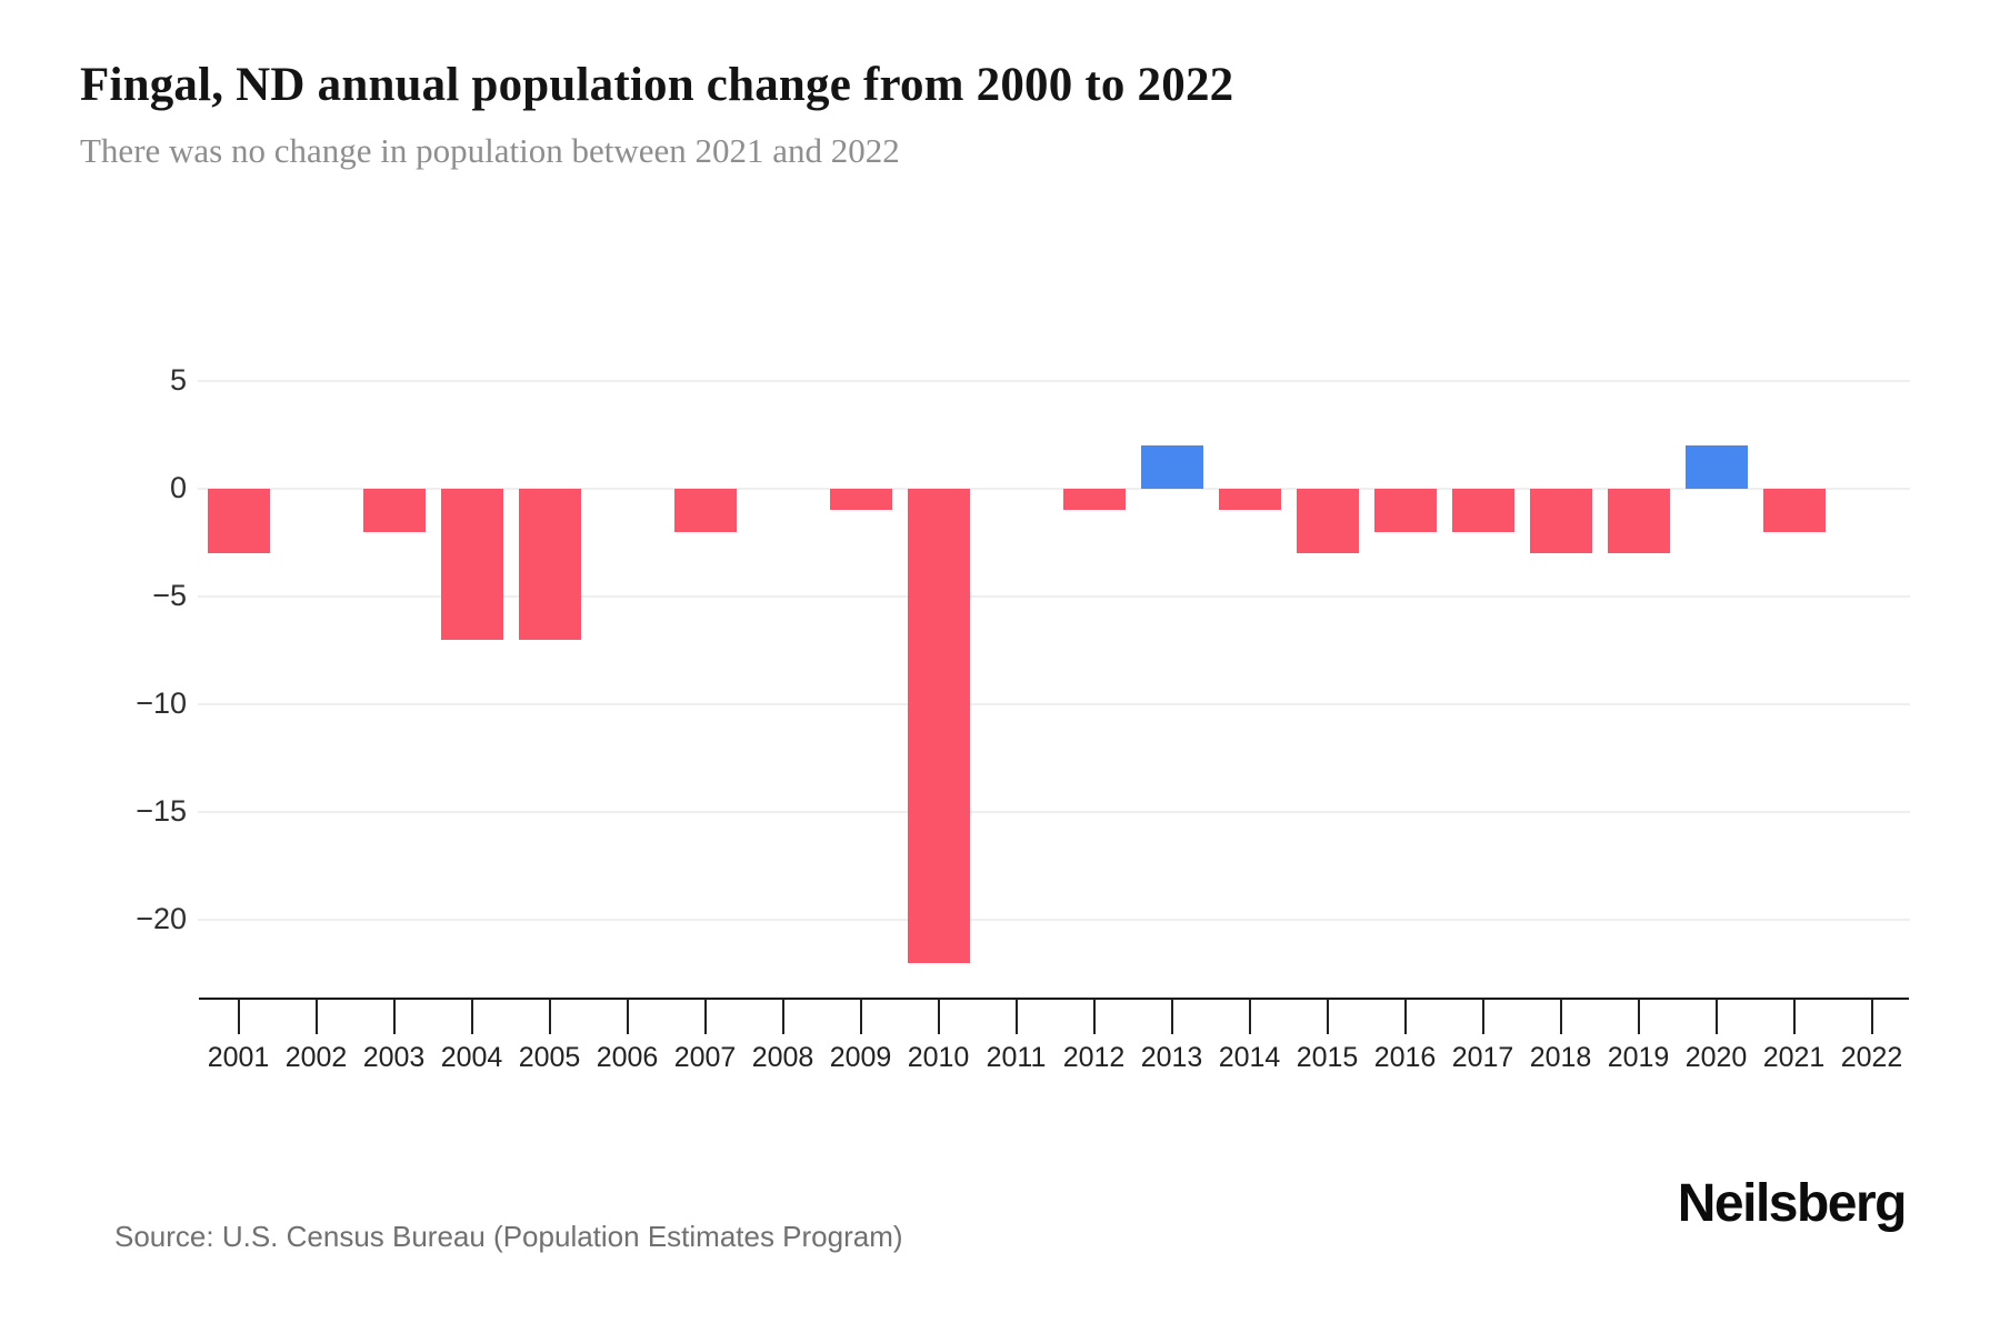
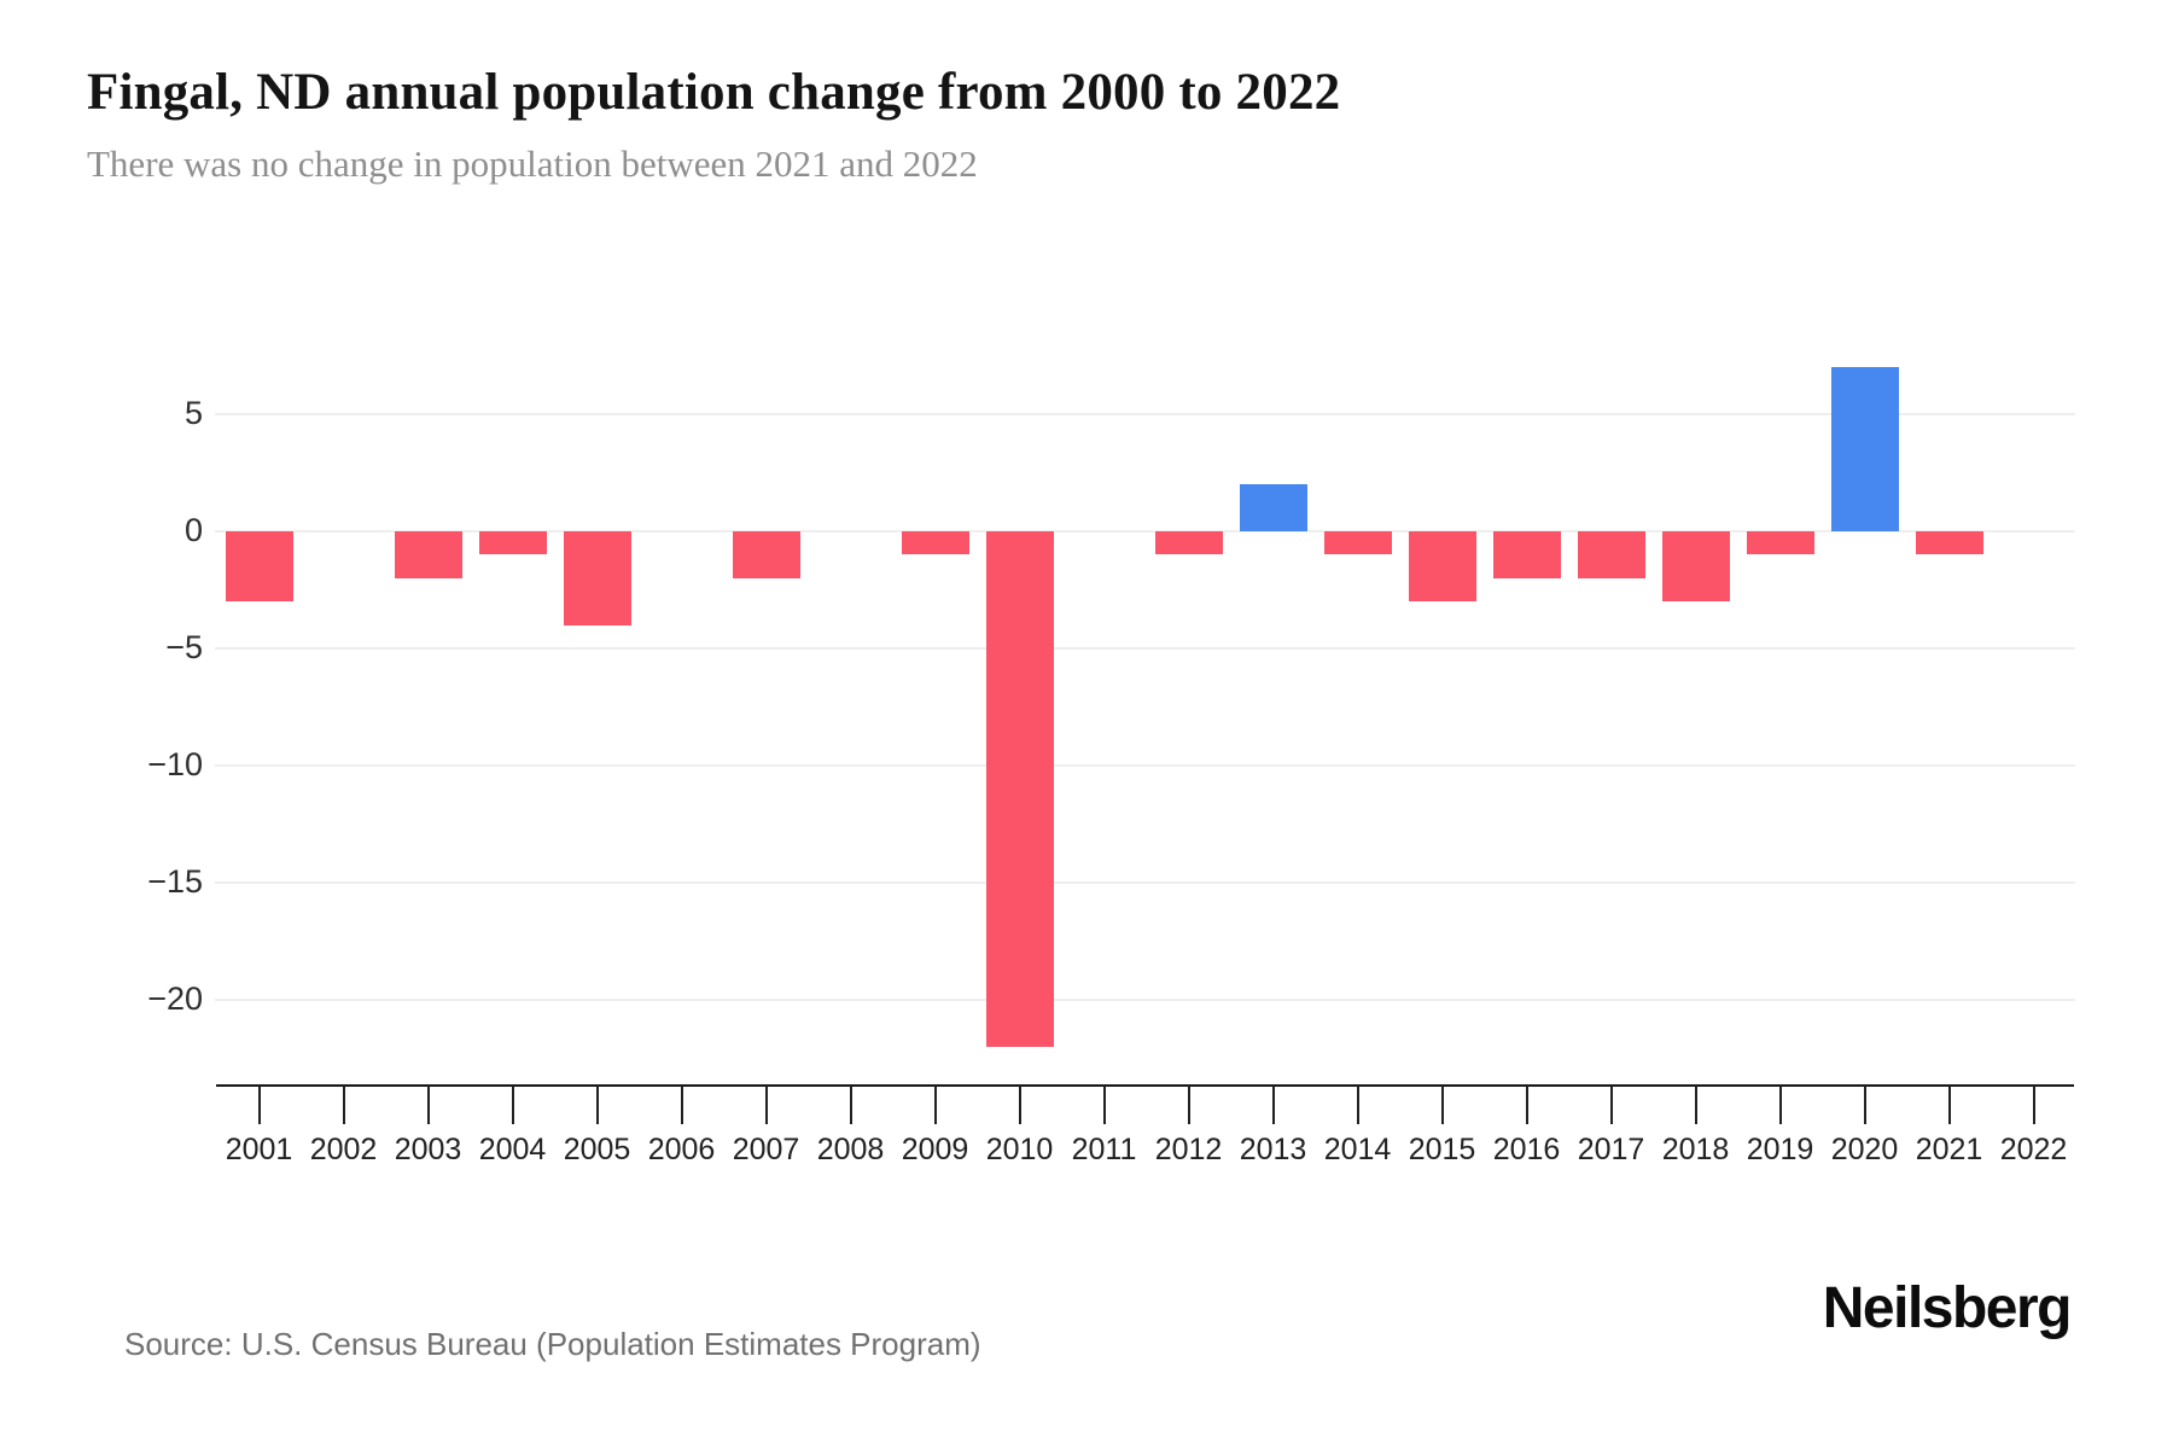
2004: -7 -> -1
2005: -7 -> -4
2019: -3 -> -1
2020: 2 -> 7
2021: -2 -> -1
